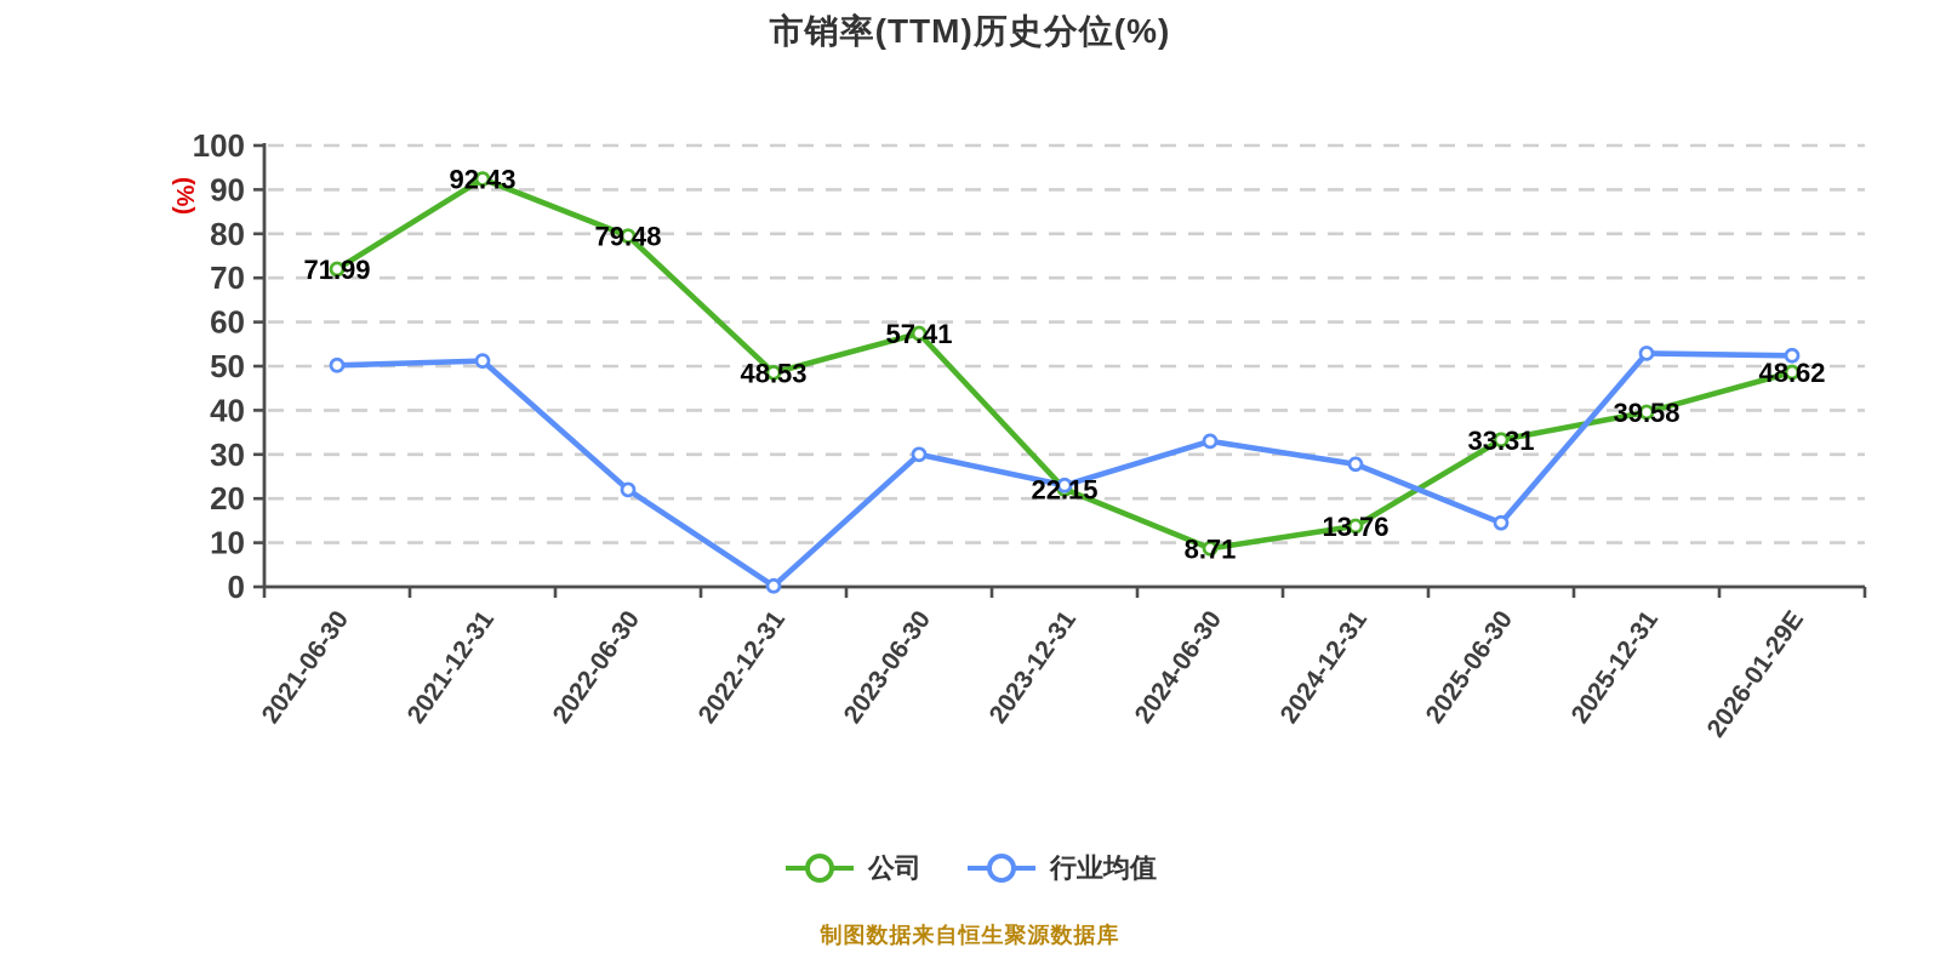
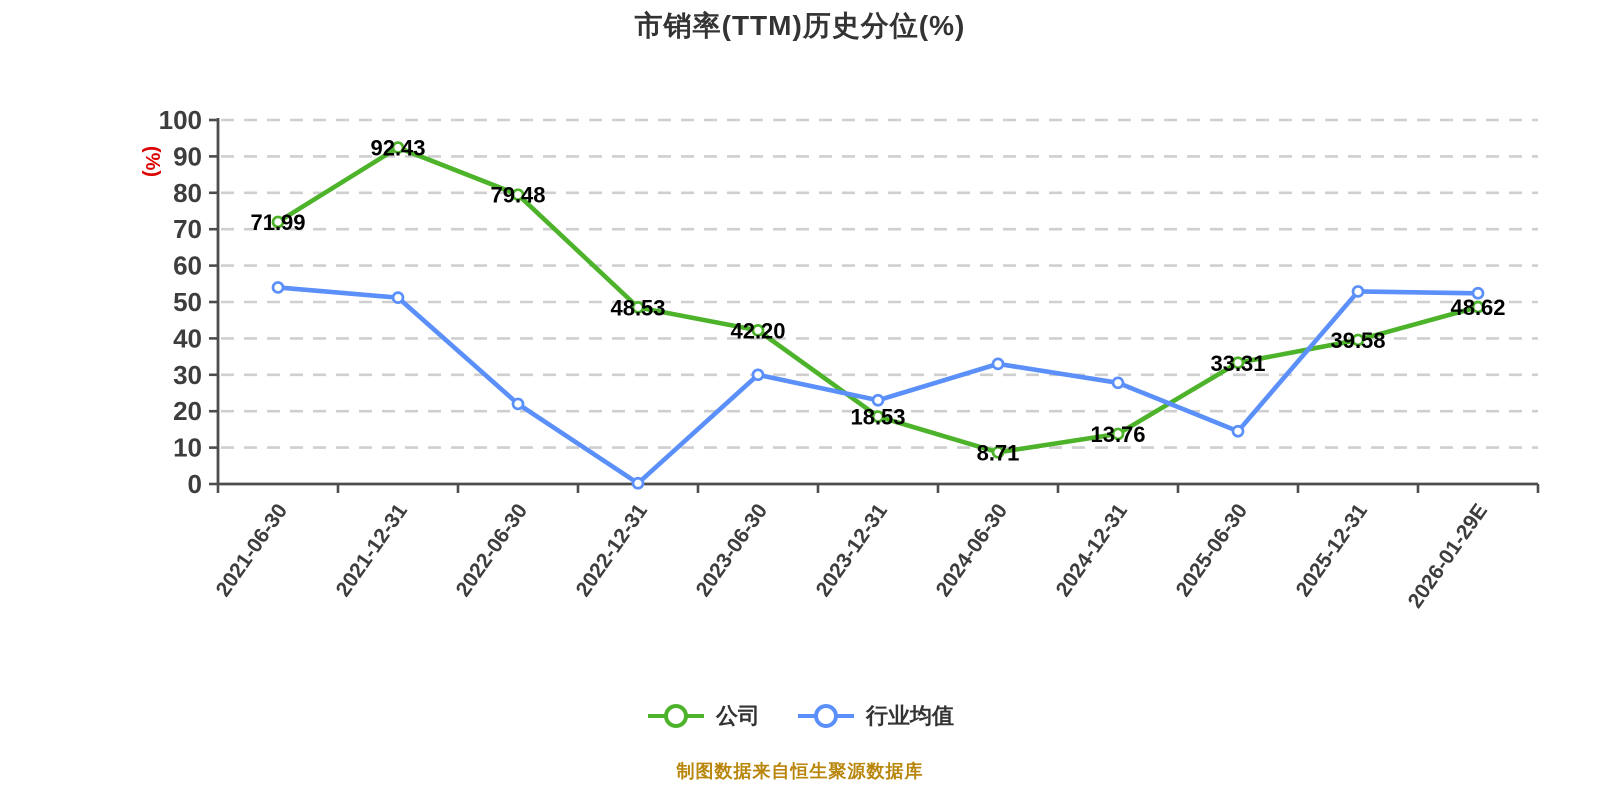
行业均值/2021-06-30: 50 -> 54
公司/2023-06-30: 57.41 -> 42.20
公司/2023-12-31: 22.15 -> 18.53
